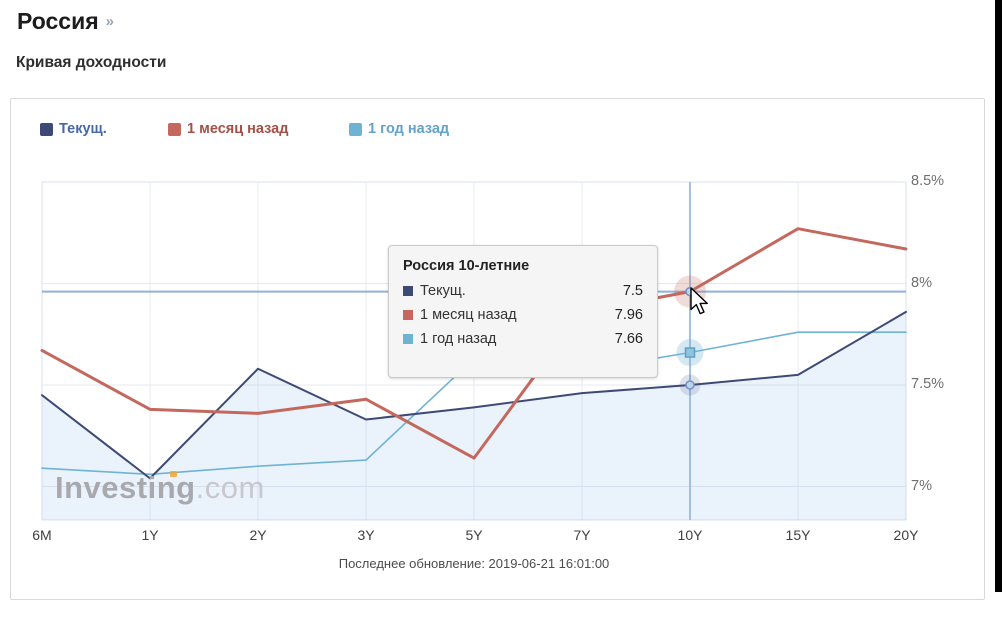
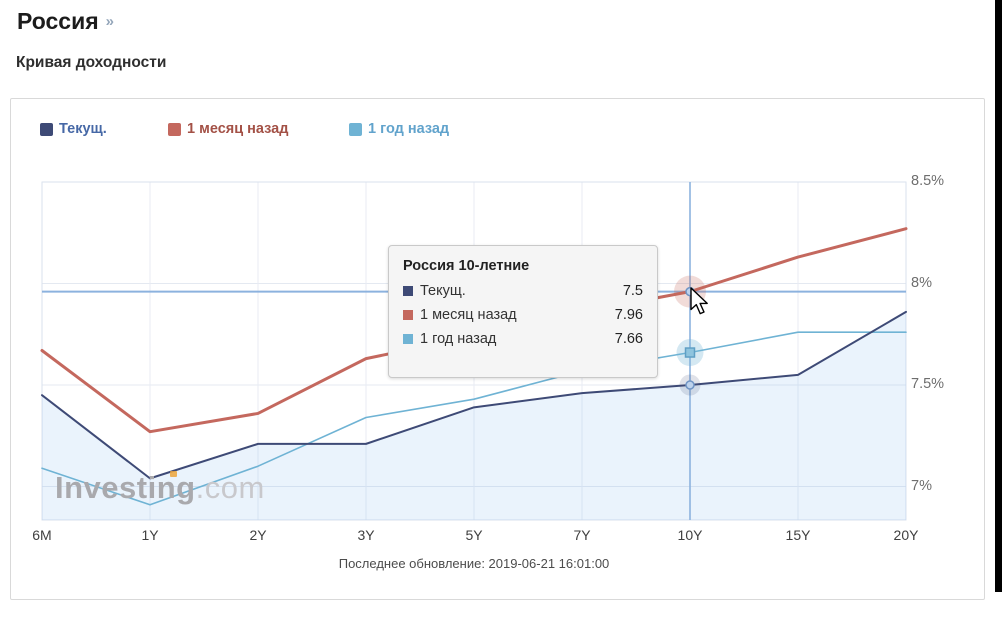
1 месяц назад/1Y: 7.38% -> 7.27%
1 год назад/1Y: 7.06% -> 6.91%
Текущ./2Y: 7.58% -> 7.21%
Текущ./3Y: 7.33% -> 7.21%
1 месяц назад/3Y: 7.43% -> 7.63%
1 год назад/3Y: 7.13% -> 7.34%
1 месяц назад/5Y: 7.14% -> 7.74%
1 год назад/5Y: 7.63% -> 7.43%
1 месяц назад/15Y: 8.27% -> 8.13%
1 месяц назад/20Y: 8.17% -> 8.27%
